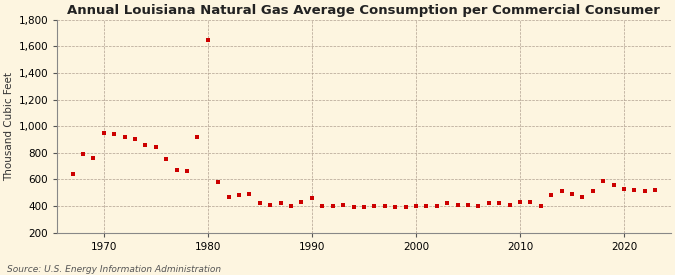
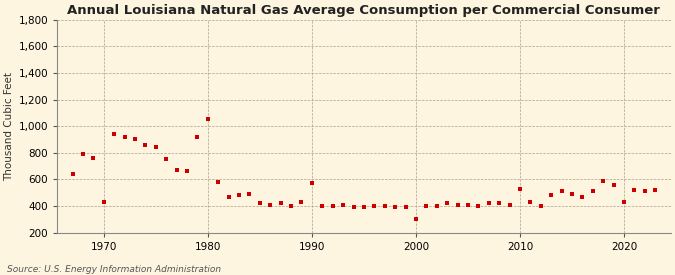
1970: 950 -> 430
1980: 1,650 -> 1,050
1990: 460 -> 570
2000: 400 -> 300
2010: 430 -> 530
2020: 530 -> 430
